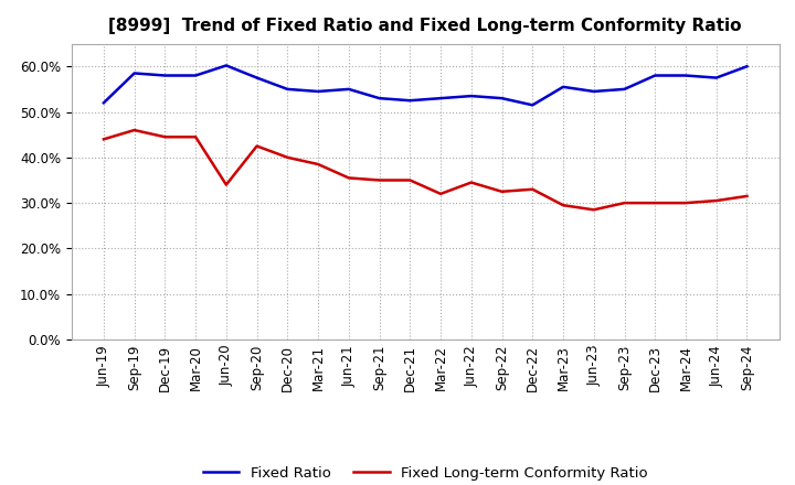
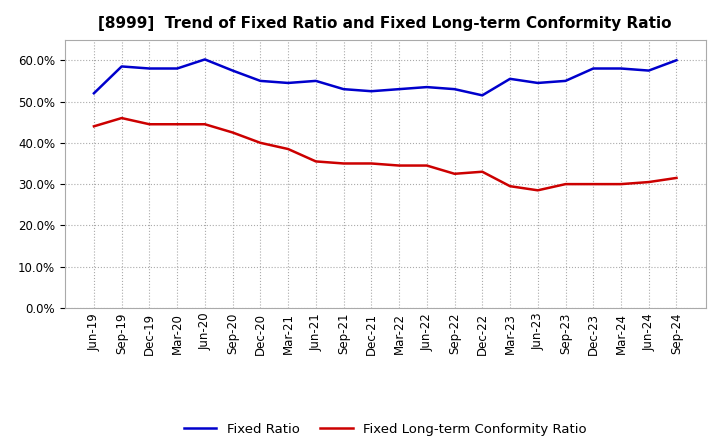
Fixed Long-term Conformity Ratio/Jun-20: 34.0% -> 44.5%
Fixed Long-term Conformity Ratio/Mar-22: 32.0% -> 34.5%
